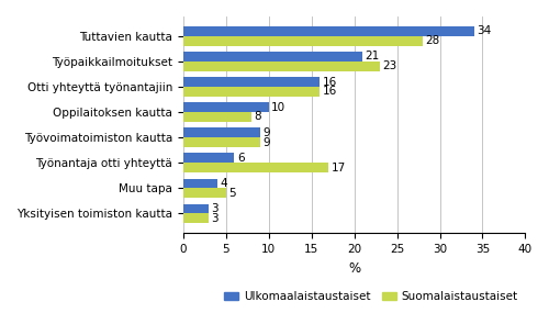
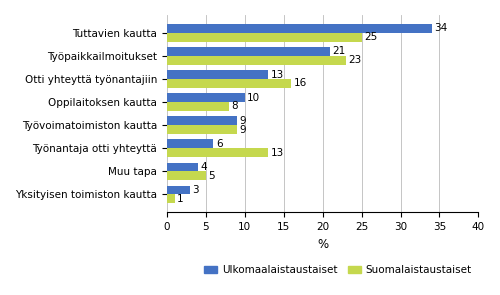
Suomalaistaustaiset/Tuttavien kautta: 28 -> 25
Ulkomaalaistaustaiset/Otti yhteyttä työnantajiin: 16 -> 13
Suomalaistaustaiset/Työnantaja otti yhteyttä: 17 -> 13
Suomalaistaustaiset/Yksityisen toimiston kautta: 3 -> 1
